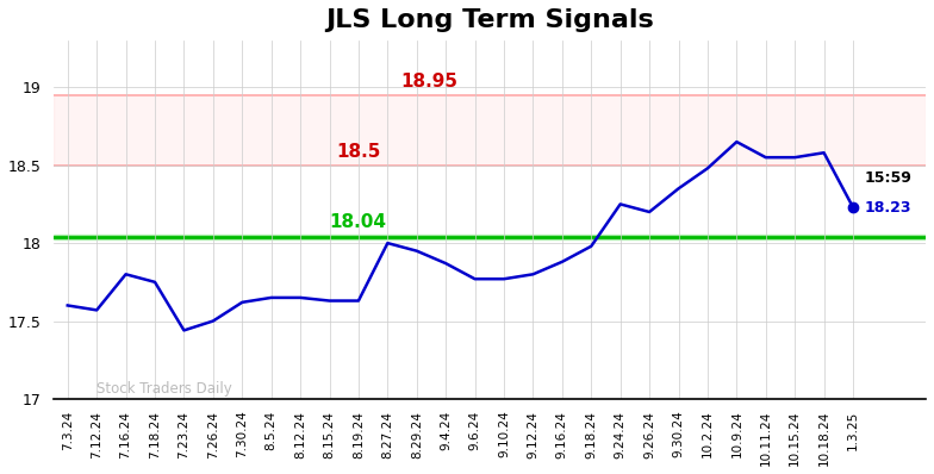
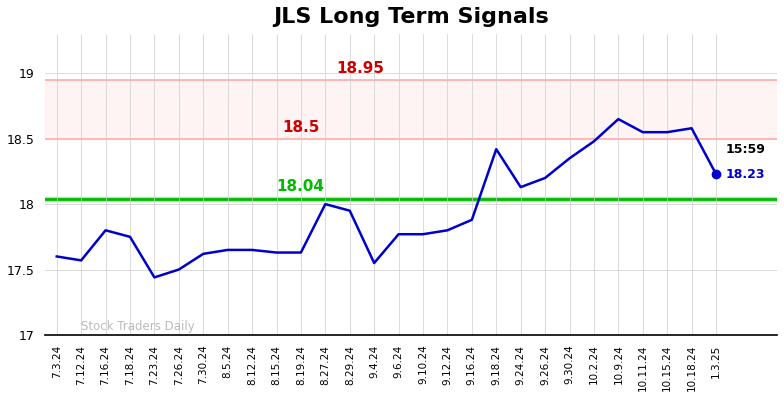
9.4.24: 17.87 -> 17.55
9.18.24: 17.98 -> 18.42
9.24.24: 18.25 -> 18.13
